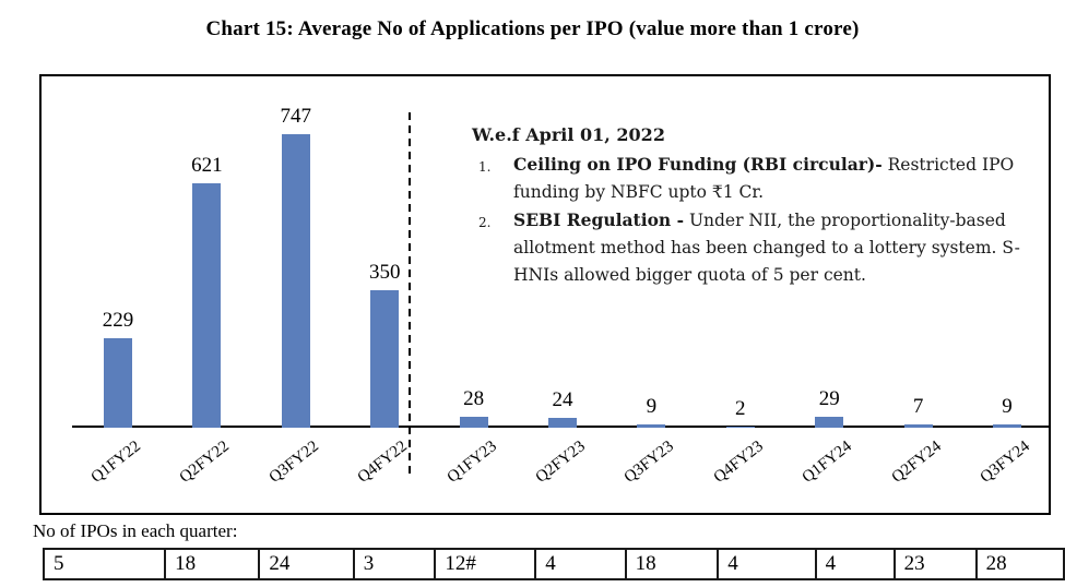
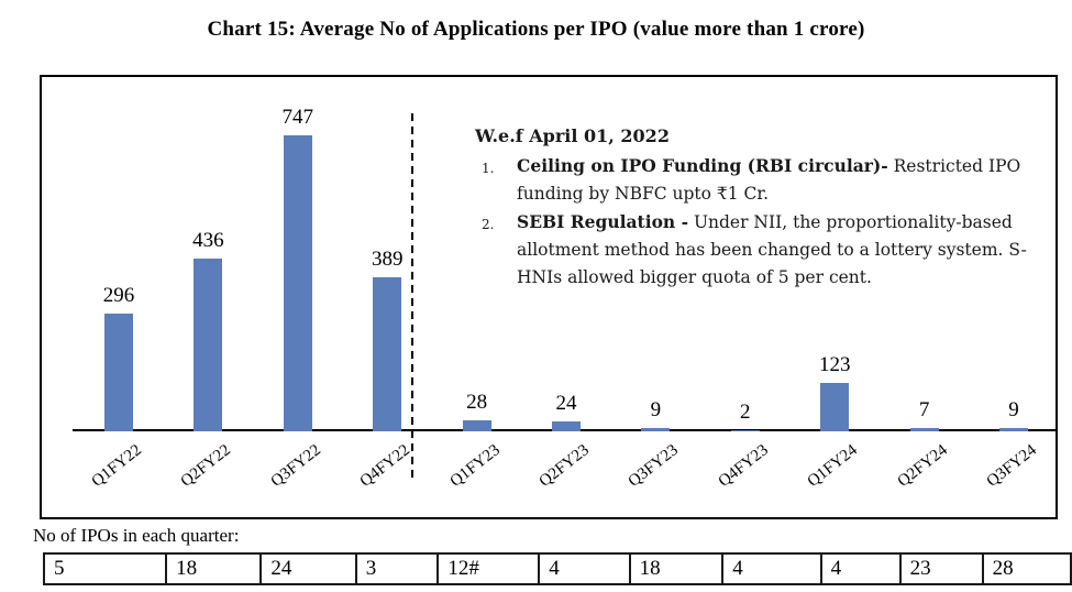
Q1FY22: 229 -> 296
Q2FY22: 621 -> 436
Q4FY22: 350 -> 389
Q1FY24: 29 -> 123
